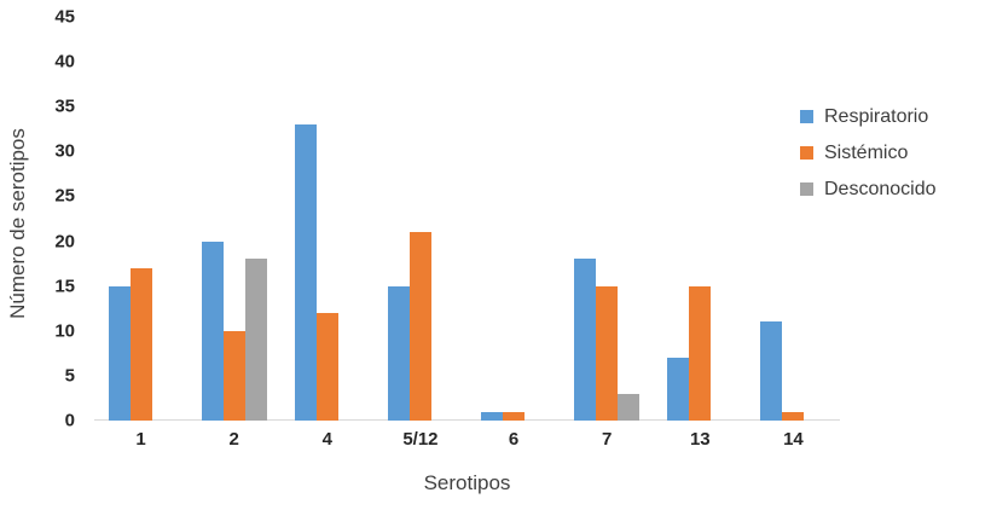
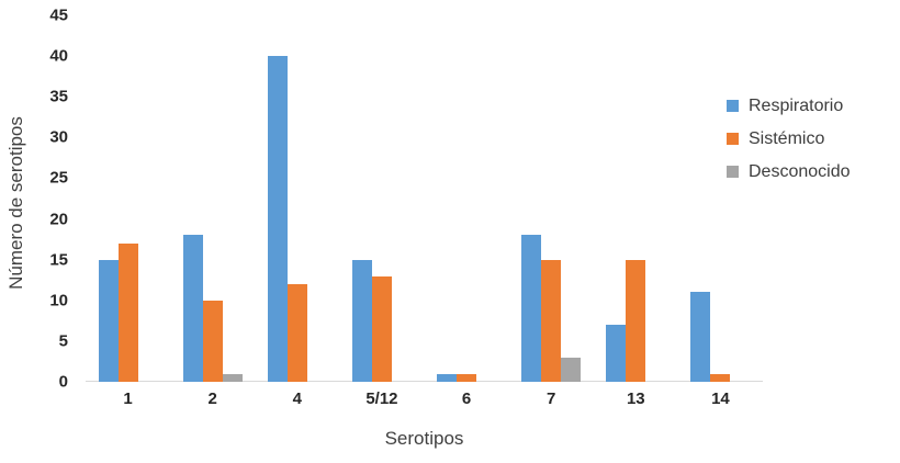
Respiratorio/2: 20 -> 18
Desconocido/2: 18 -> 1
Respiratorio/4: 33 -> 40
Sistémico/5/12: 21 -> 13
